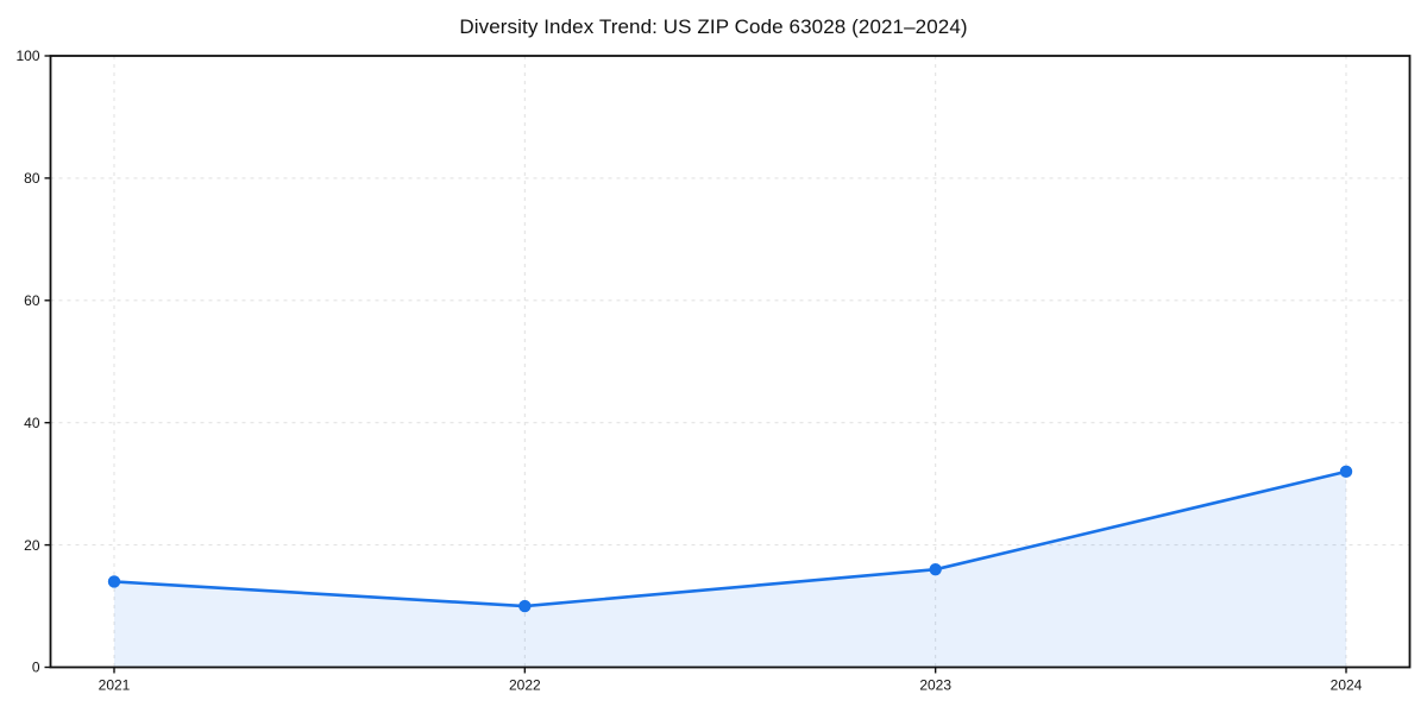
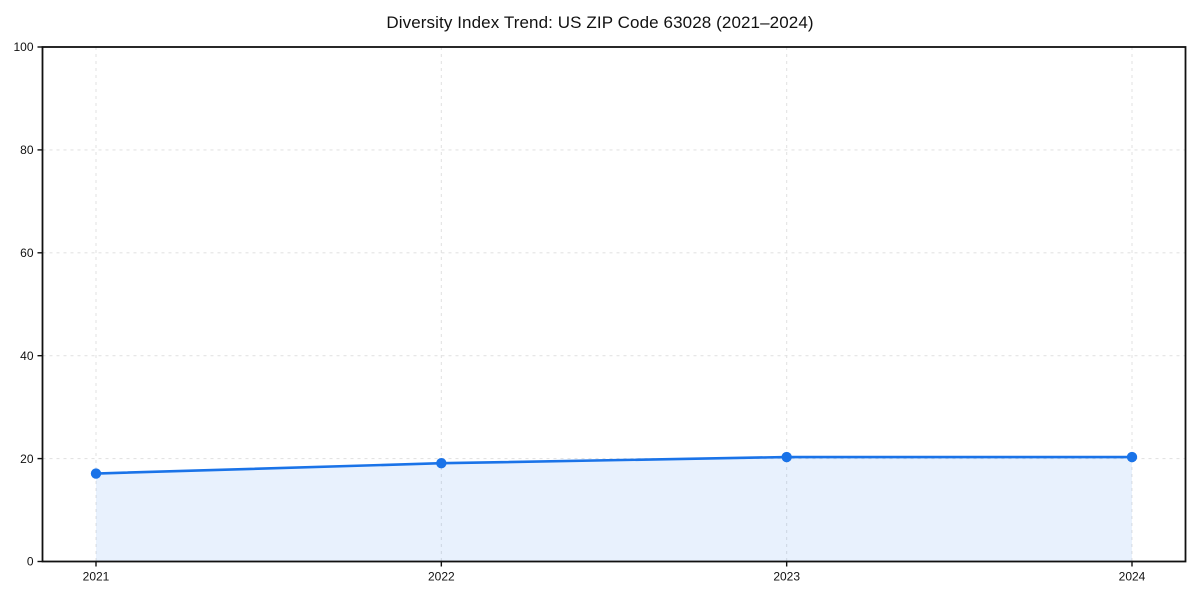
2021: 14 -> 17
2022: 10 -> 19
2023: 16 -> 20
2024: 32 -> 20
